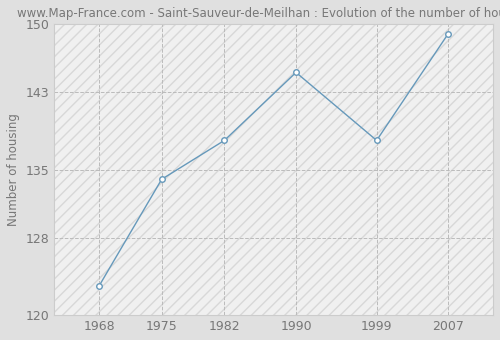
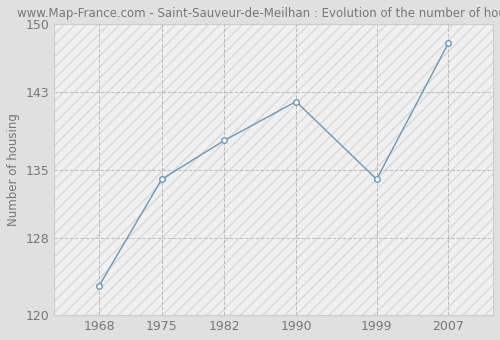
1990: 145 -> 142
1999: 138 -> 134
2007: 149 -> 148
